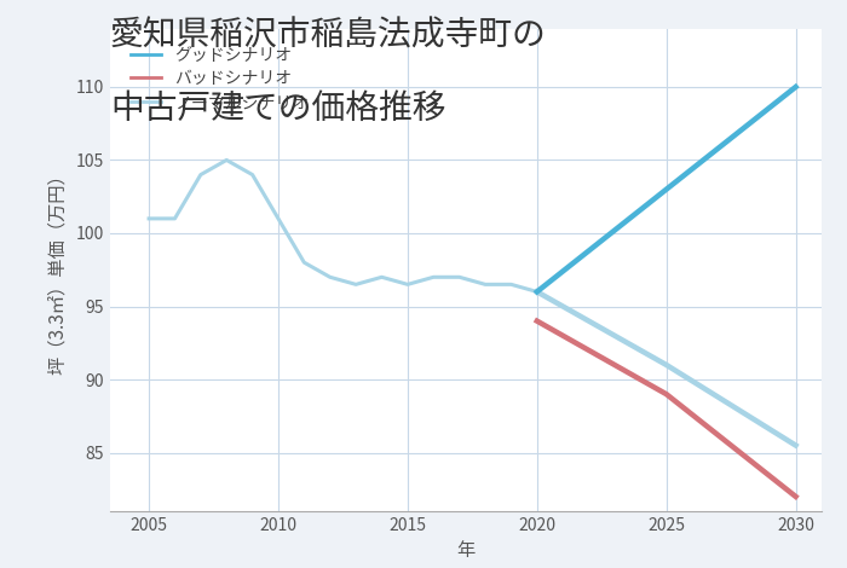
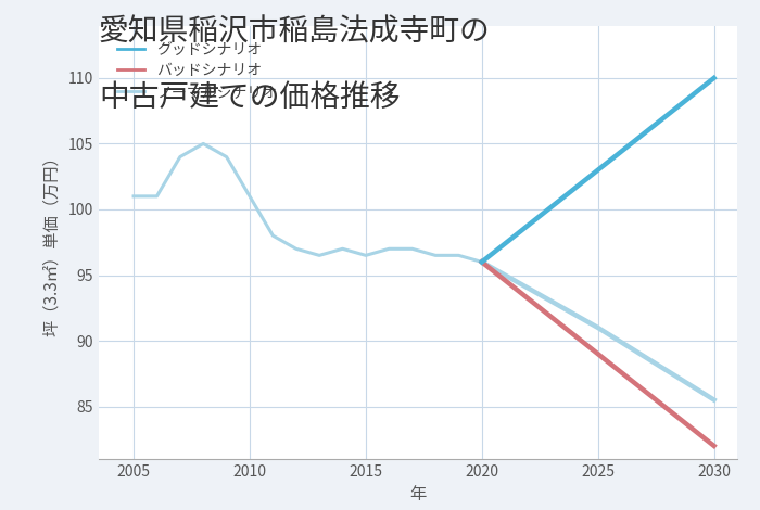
バッドシナリオ/2020: 94 -> 96
